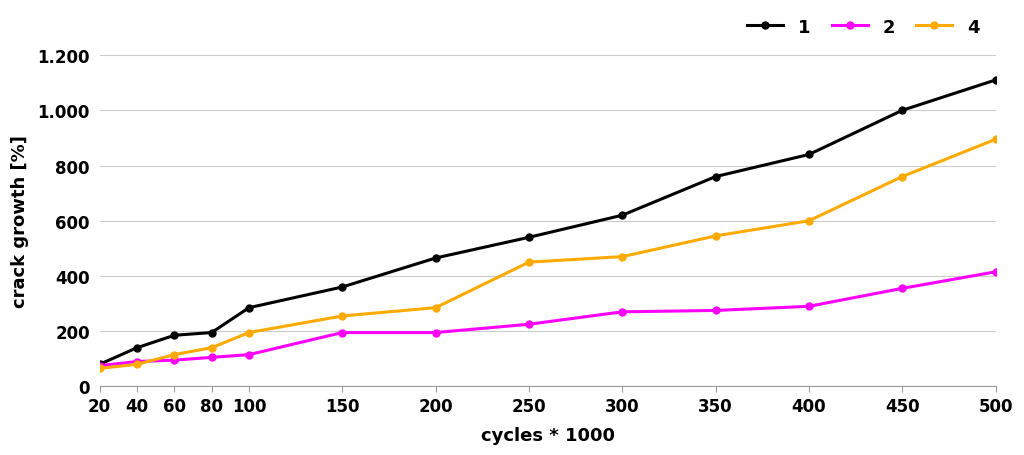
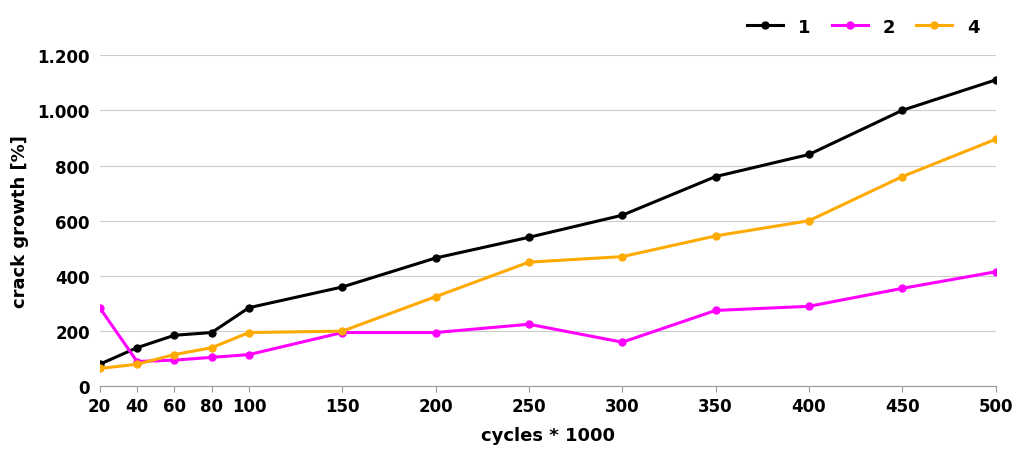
2/20: 75 -> 285
4/150: 255 -> 200
4/200: 285 -> 325
2/300: 270 -> 160
